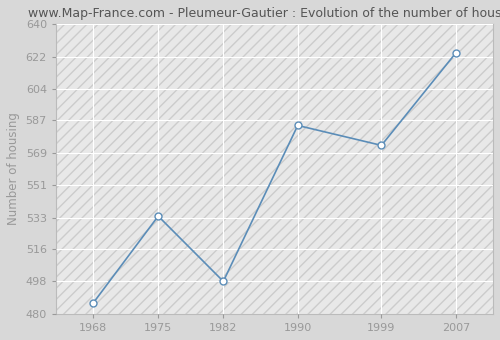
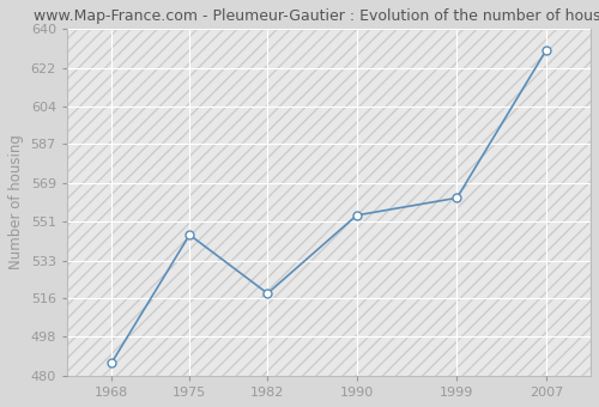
1975: 534 -> 545
1982: 498 -> 518
1990: 584 -> 554
1999: 573 -> 562
2007: 624 -> 630
